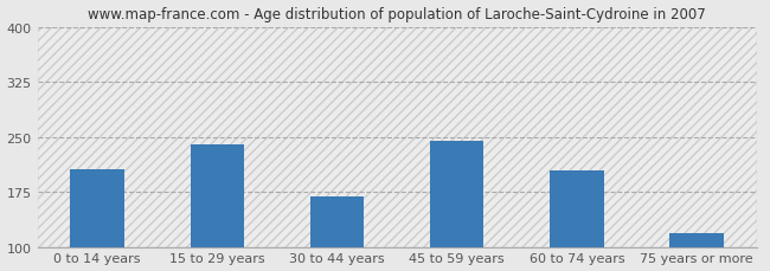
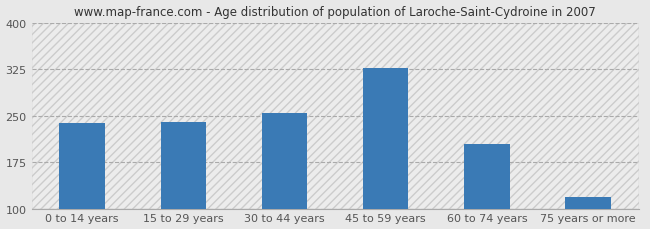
0 to 14 years: 206 -> 238
30 to 44 years: 168 -> 255
45 to 59 years: 244 -> 327
